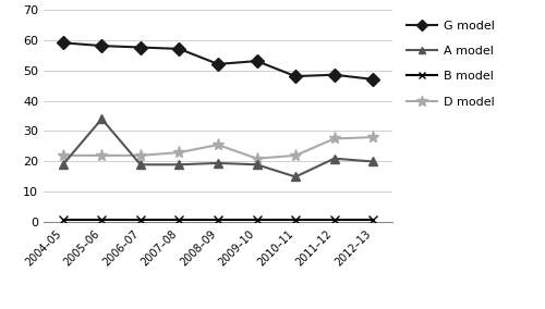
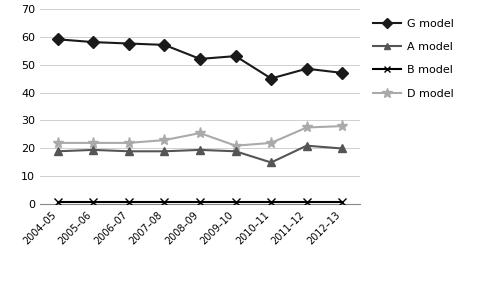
A model/2005–06: 34.0 -> 19.5
G model/2010–11: 48.0 -> 45.0
